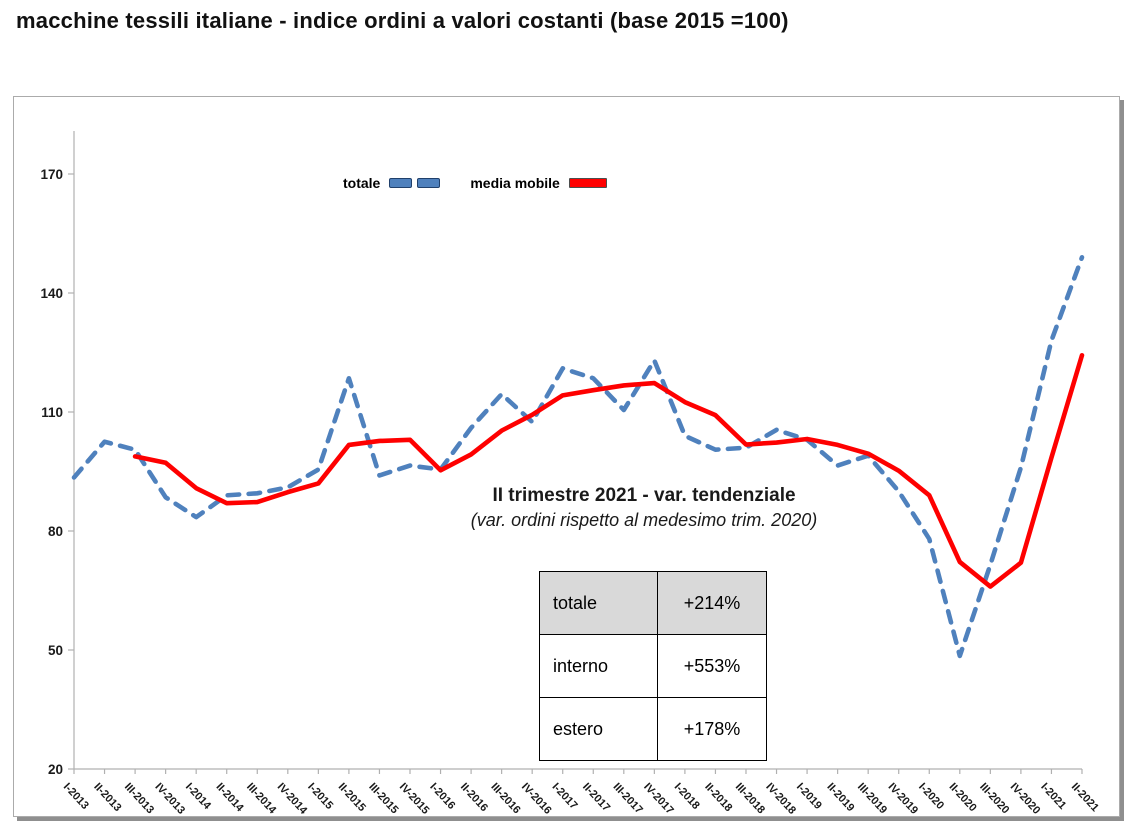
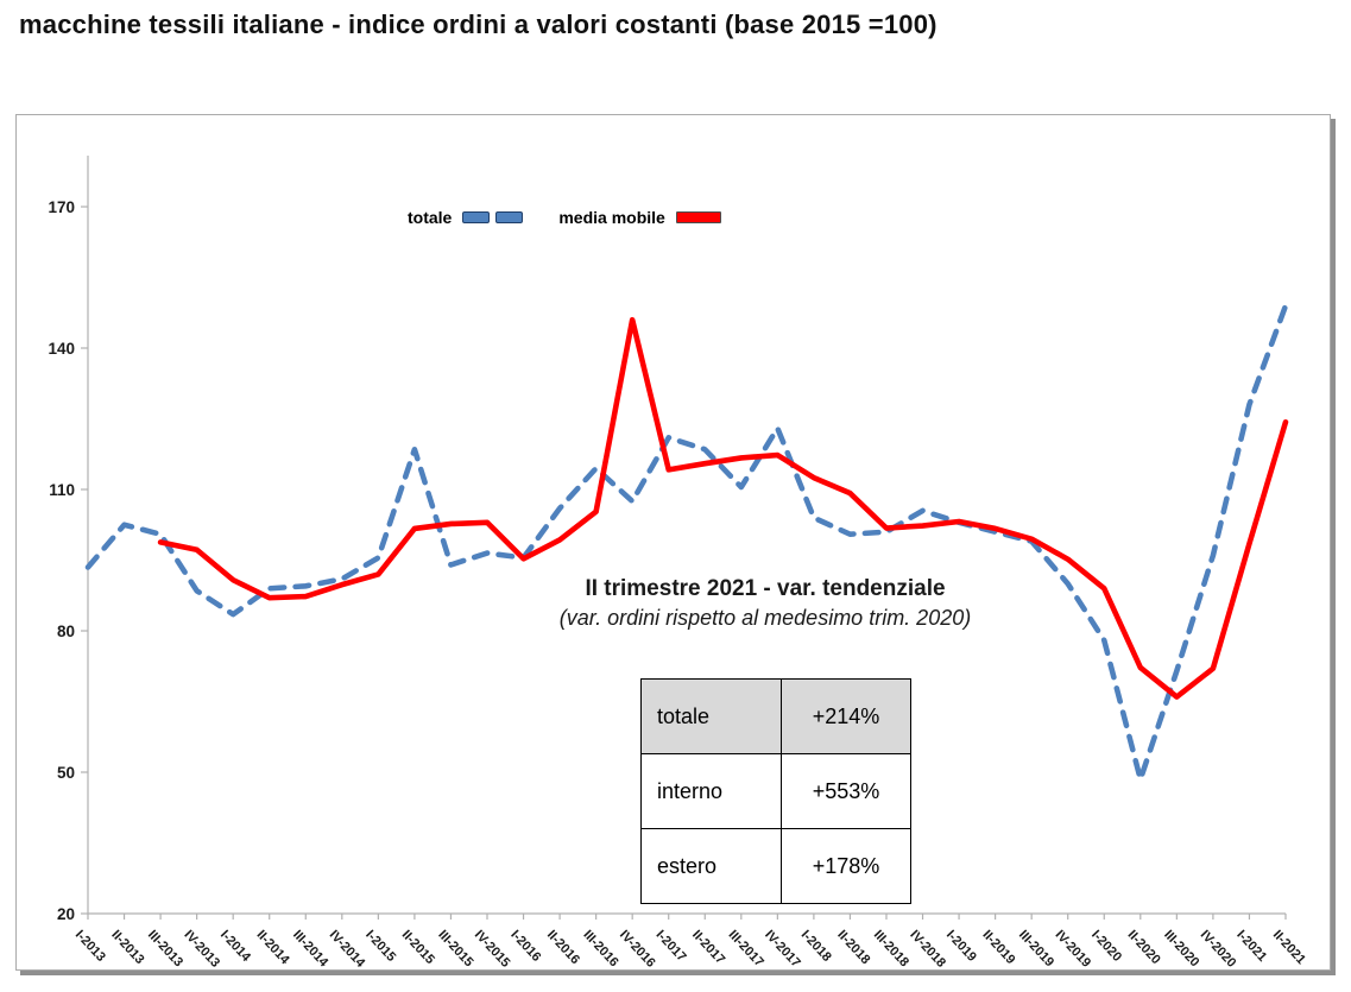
media mobile/IV-2016: 109 -> 146
totale/II-2019: 96 -> 101
